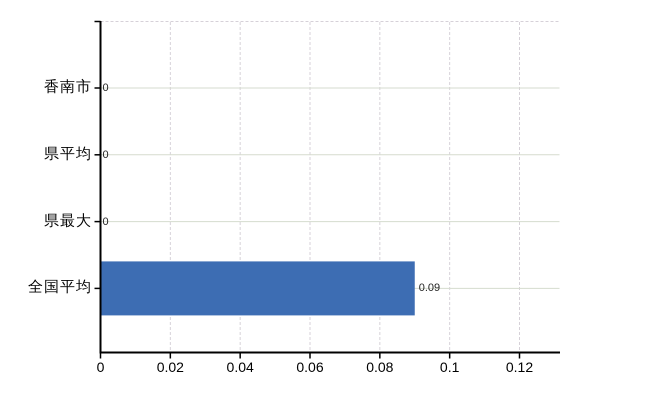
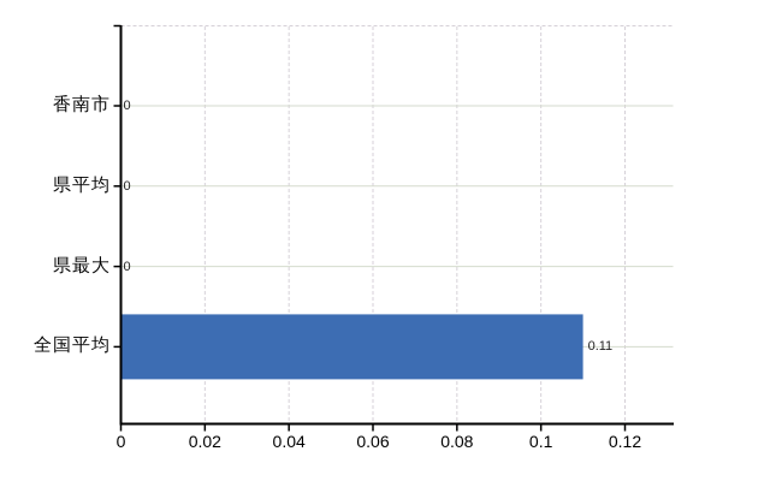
全国平均: 0.09 -> 0.11
